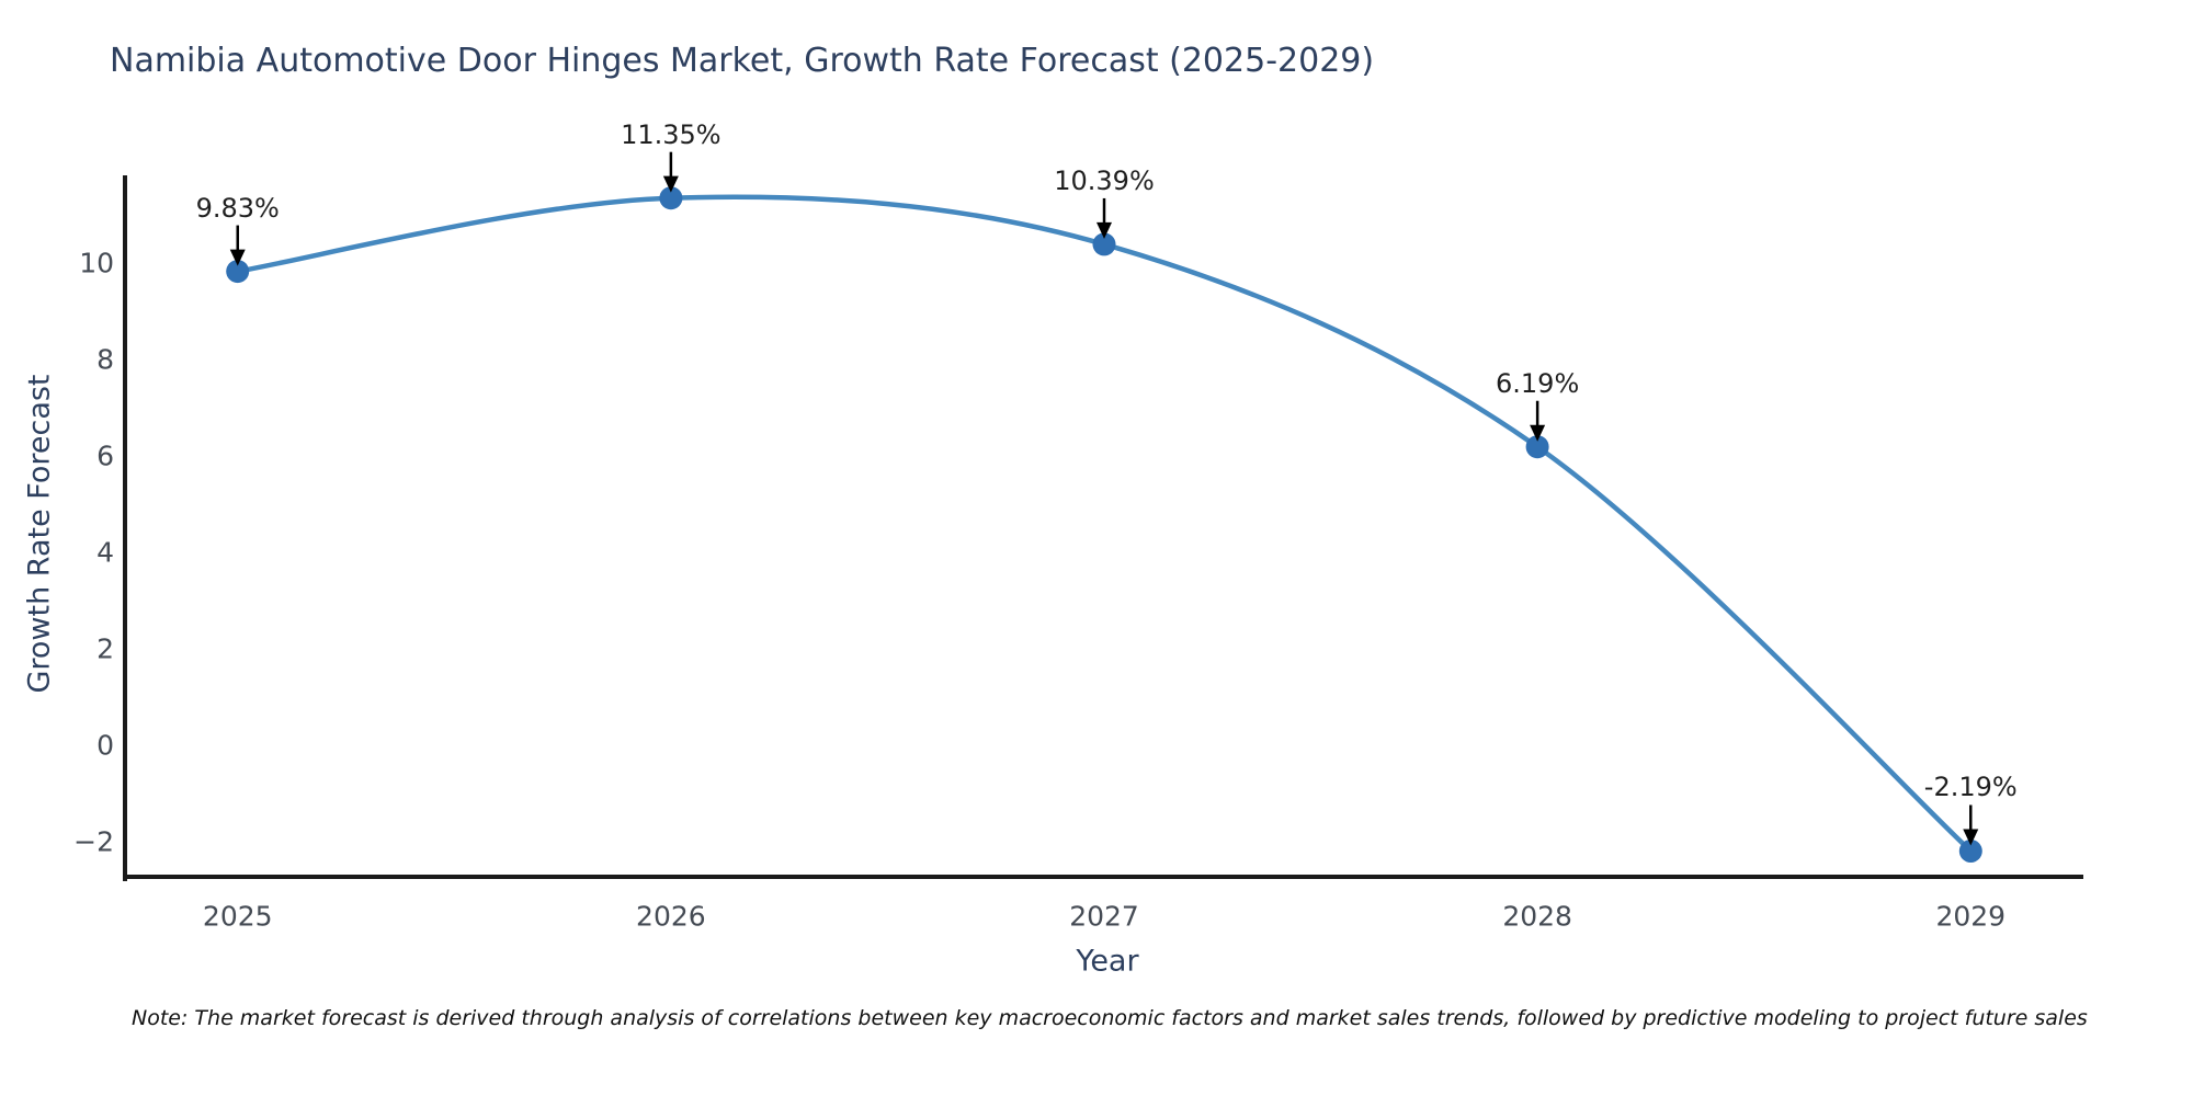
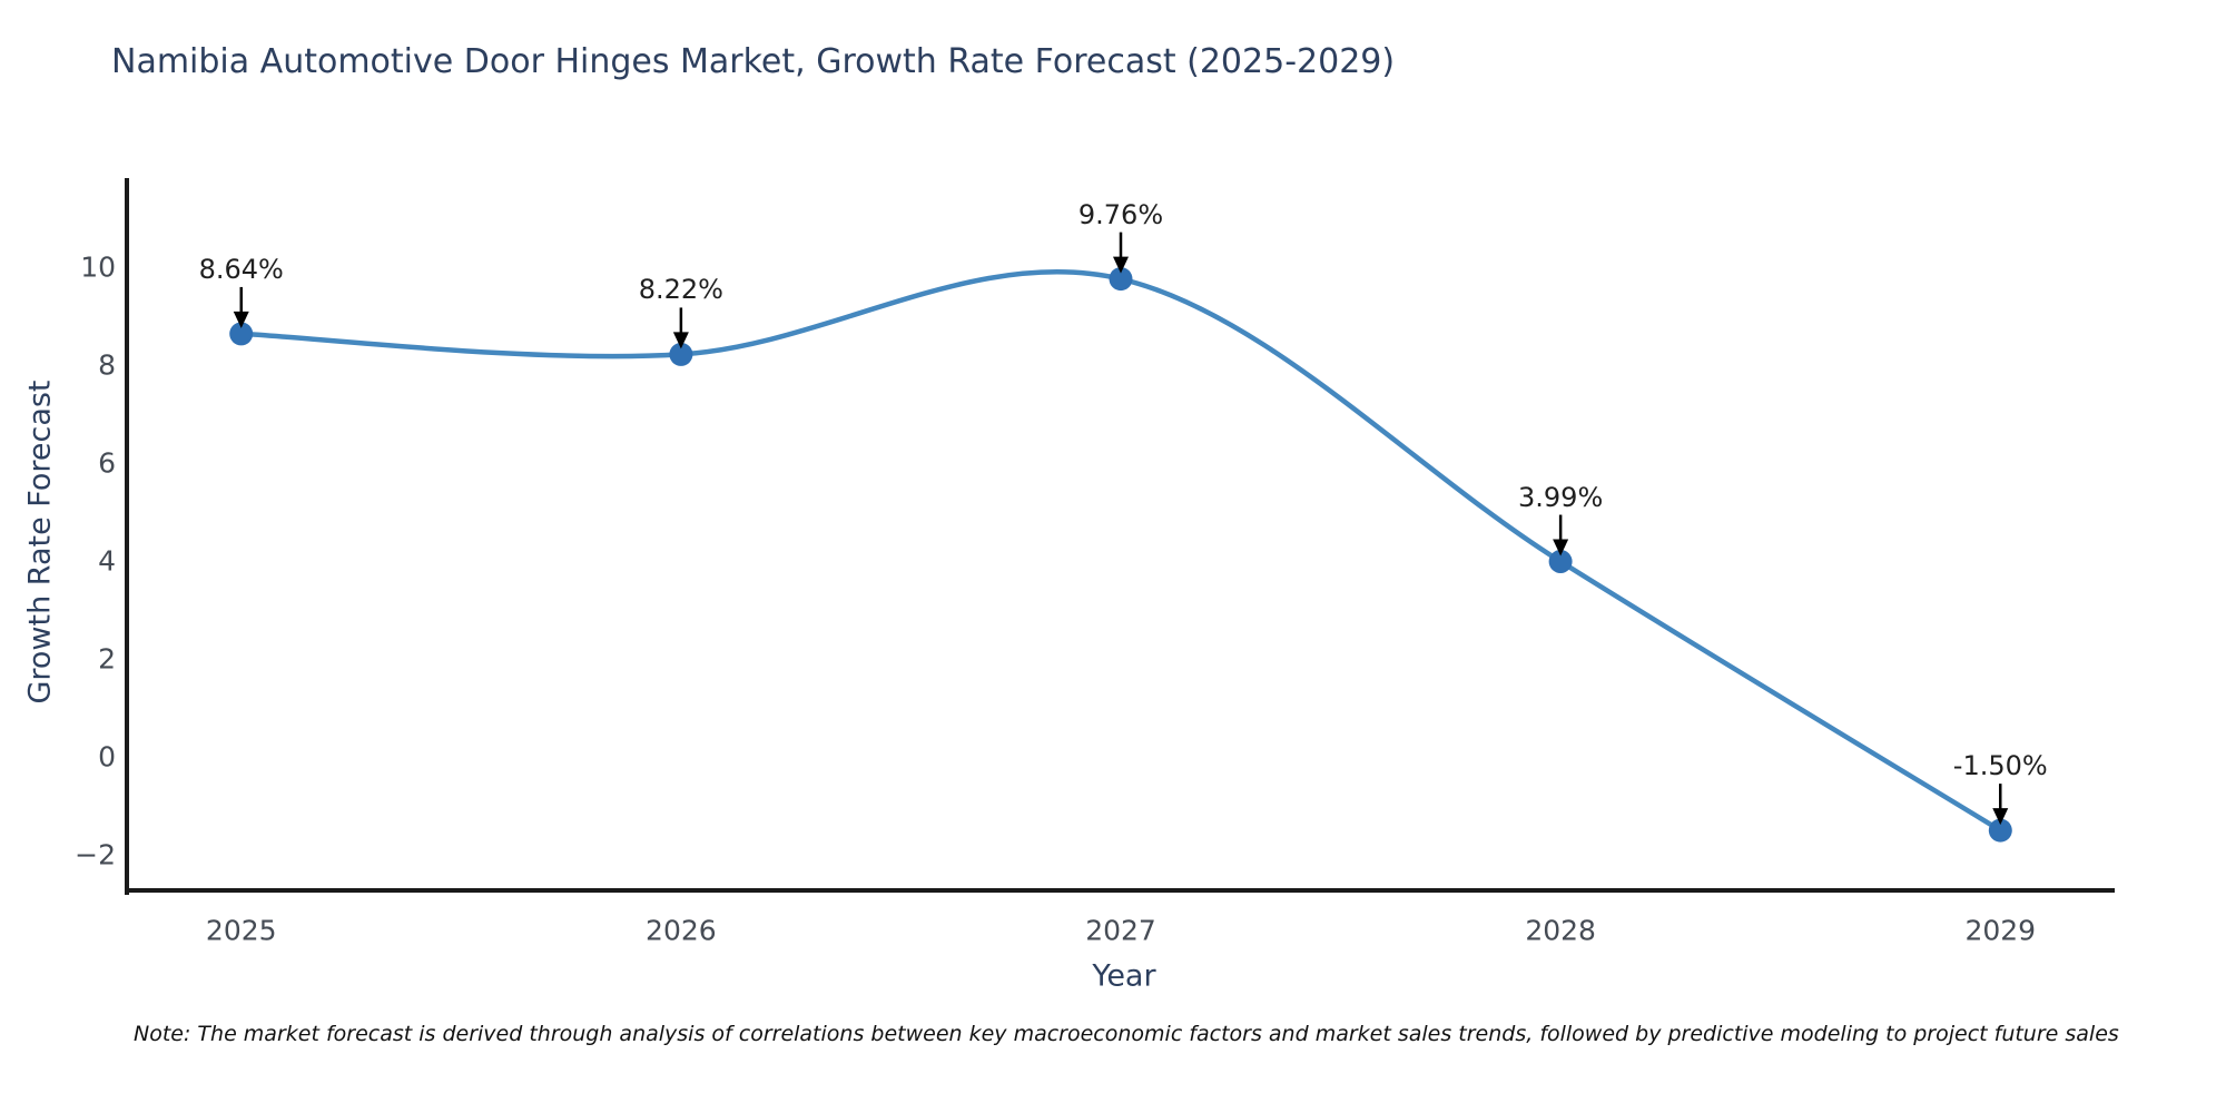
2025: 9.83% -> 8.64%
2026: 11.35% -> 8.22%
2027: 10.39% -> 9.76%
2028: 6.19% -> 3.99%
2029: -2.19% -> -1.50%
